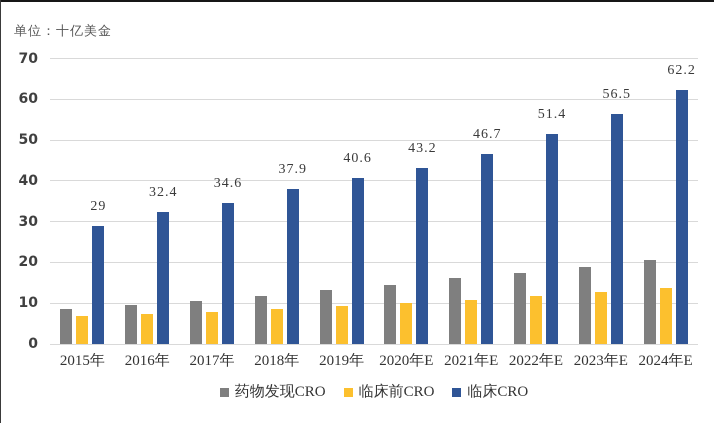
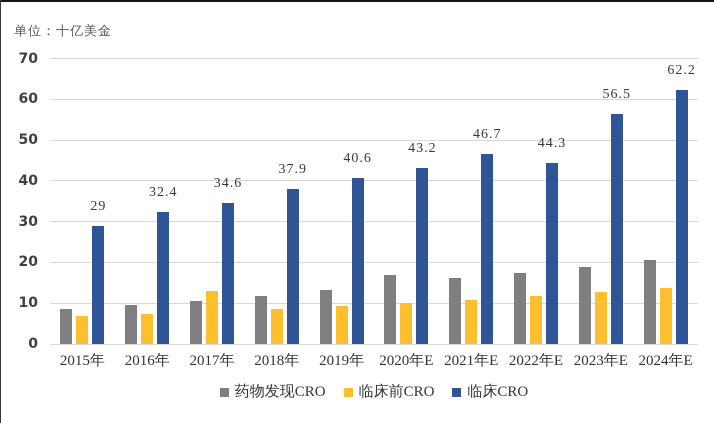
临床前CRO/2017年: 8 -> 13
药物发现CRO/2020年E: 14 -> 17
临床CRO/2022年E: 51.4 -> 44.3
